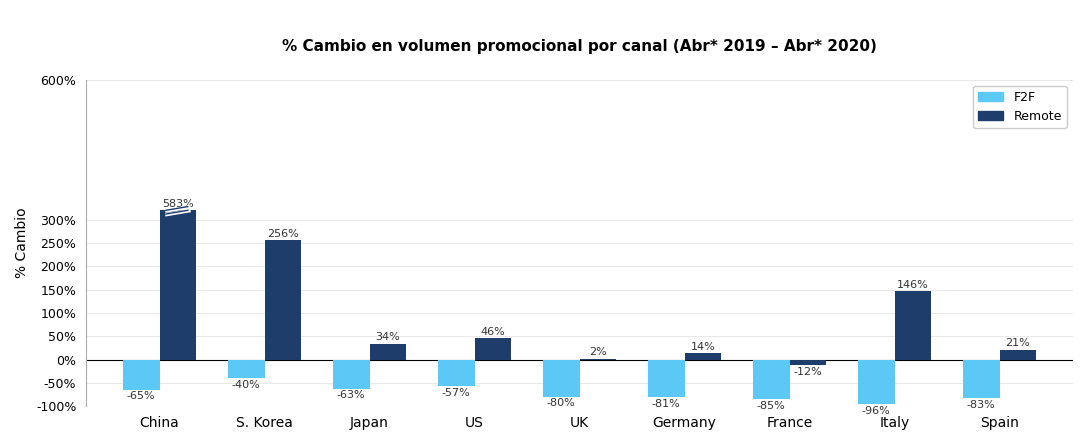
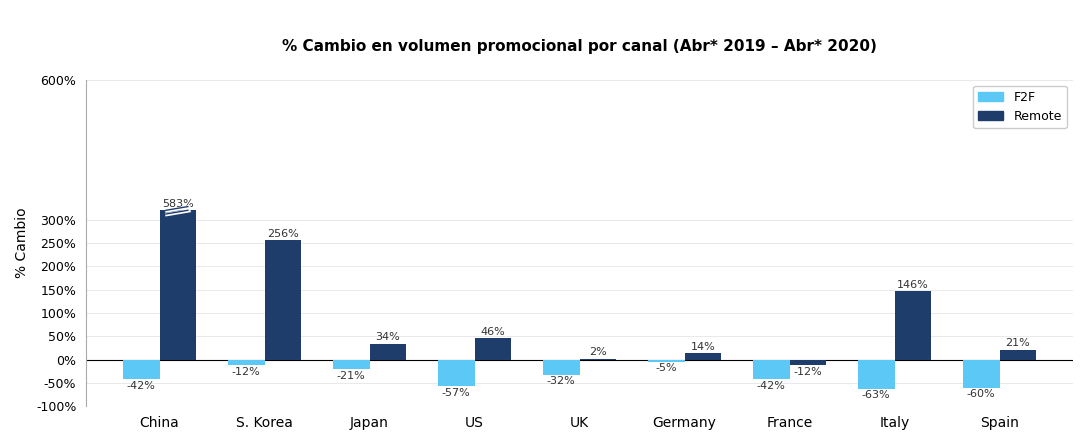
F2F/China: -65% -> -42%
F2F/S. Korea: -40% -> -12%
F2F/Japan: -63% -> -21%
F2F/UK: -80% -> -32%
F2F/Germany: -81% -> -5%
F2F/France: -85% -> -42%
F2F/Italy: -96% -> -63%
F2F/Spain: -83% -> -60%
